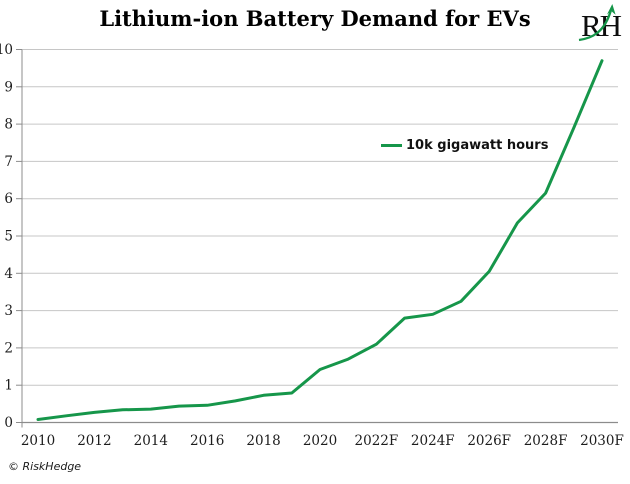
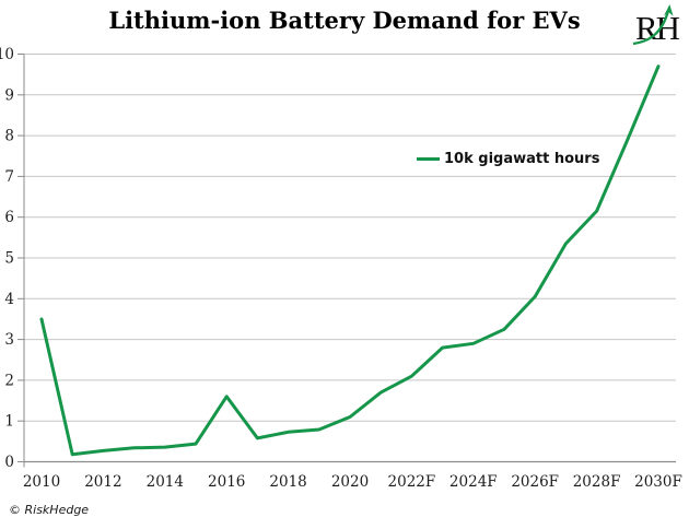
2010: 0.1 -> 3.5
2016: 0.5 -> 1.6
2020: 1.4 -> 1.1
